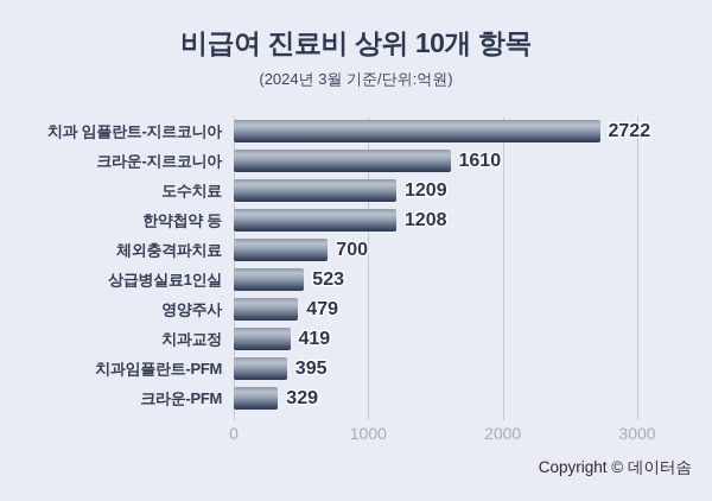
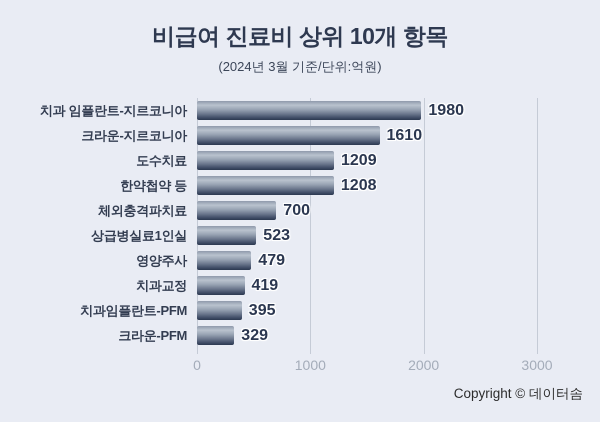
치과 임플란트-지르코니아: 2722 -> 1980
